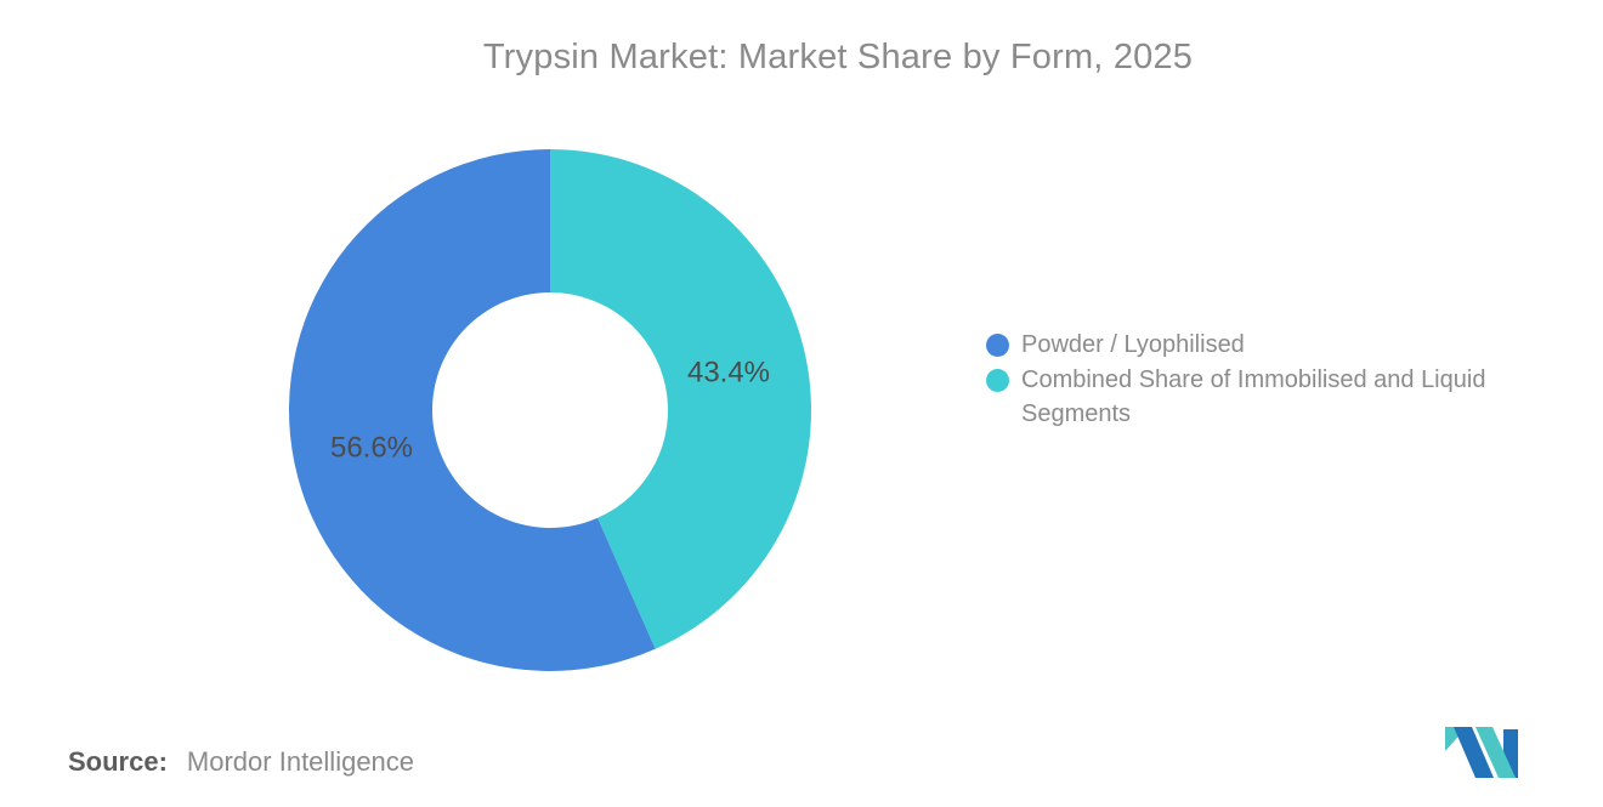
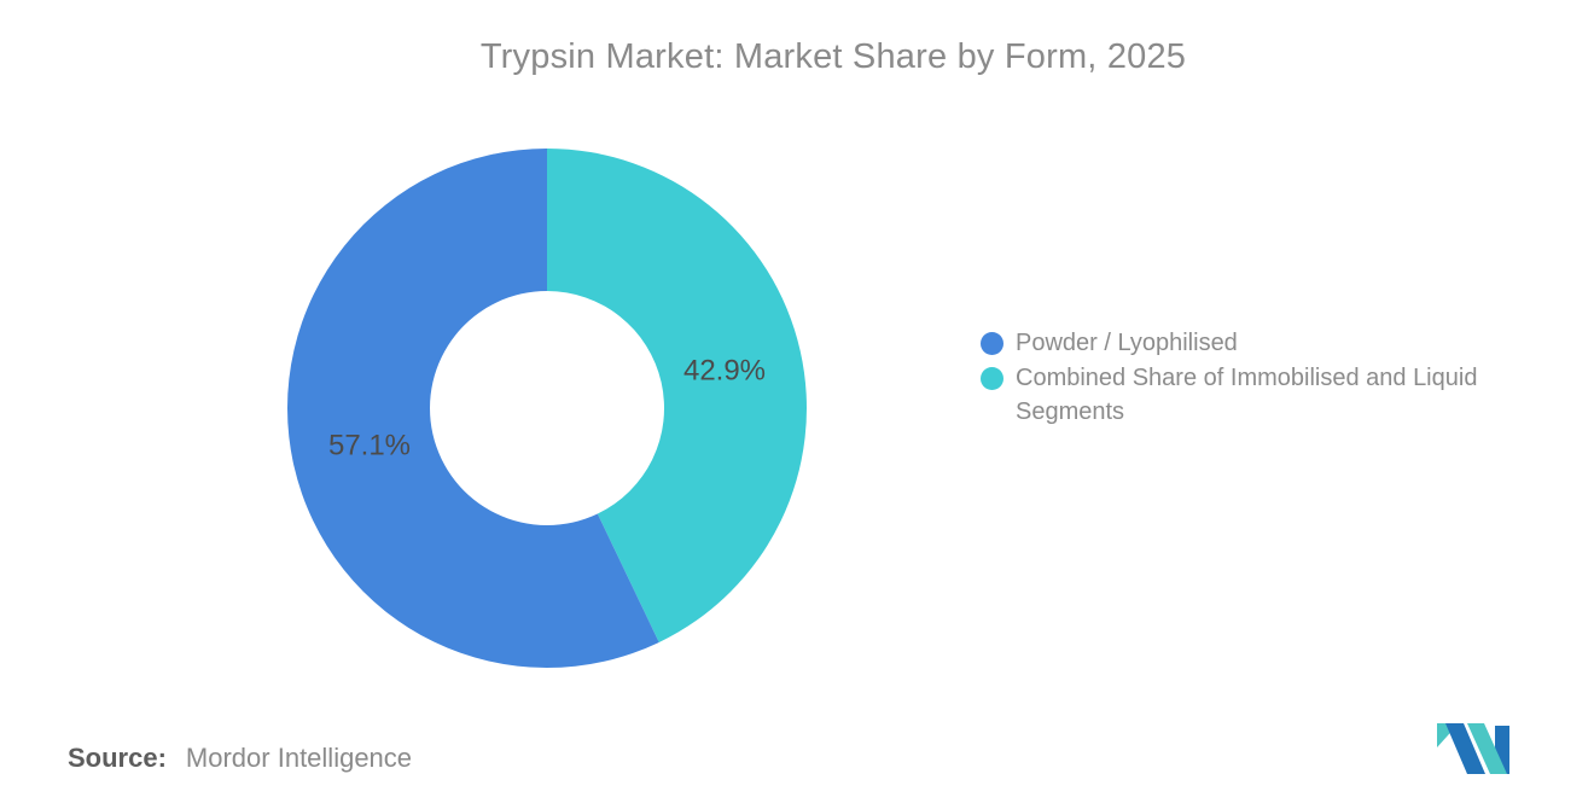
Powder / Lyophilised: 56.6% -> 57.1%
Combined Share of Immobilised and Liquid Segments: 43.4% -> 42.9%
